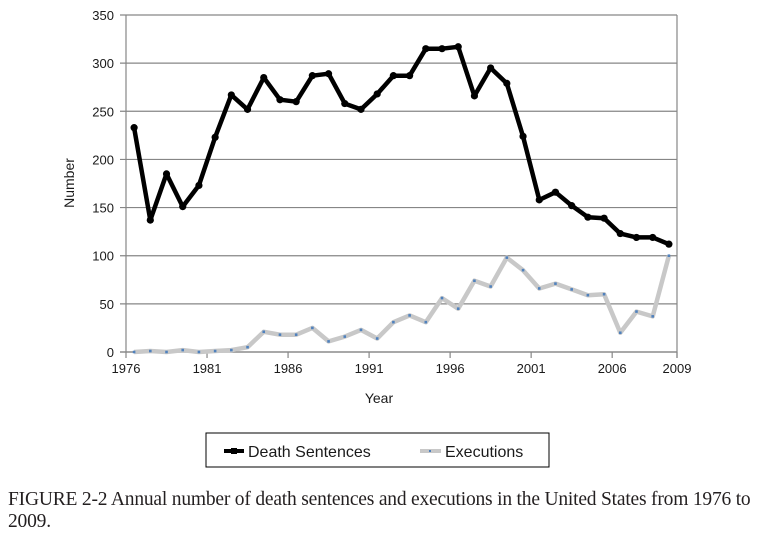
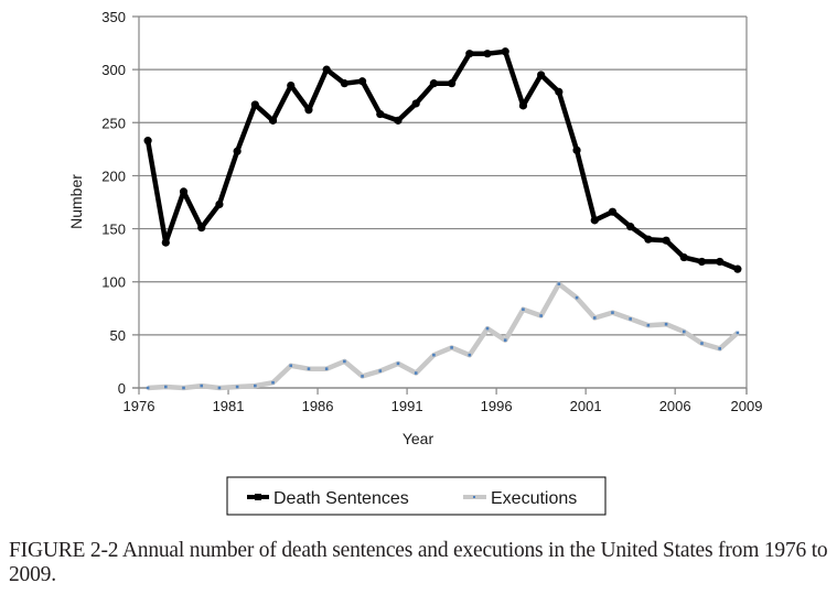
Death Sentences/1986: 260 -> 300
Executions/2006: 20 -> 50
Executions/2009: 100 -> 50
